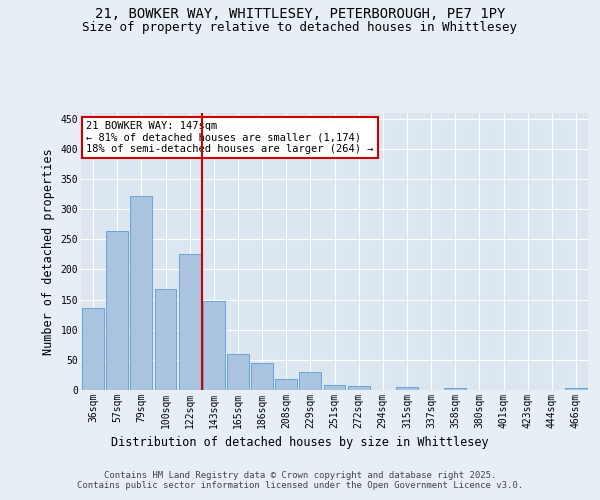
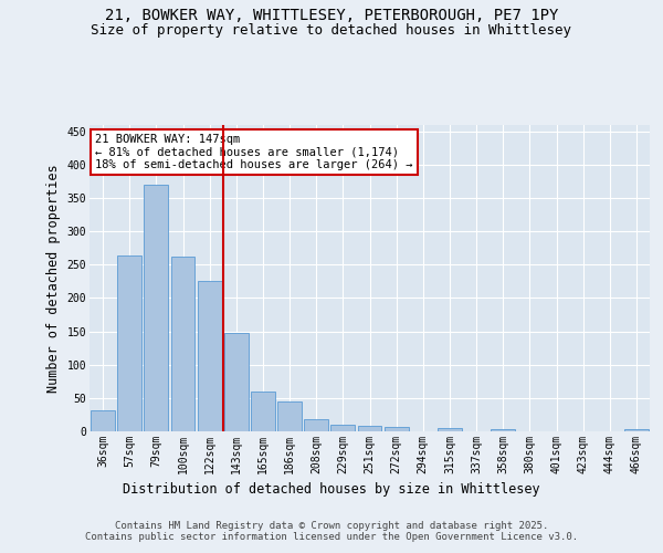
36sqm: 136 -> 31
79sqm: 322 -> 370
100sqm: 168 -> 262
229sqm: 30 -> 10
